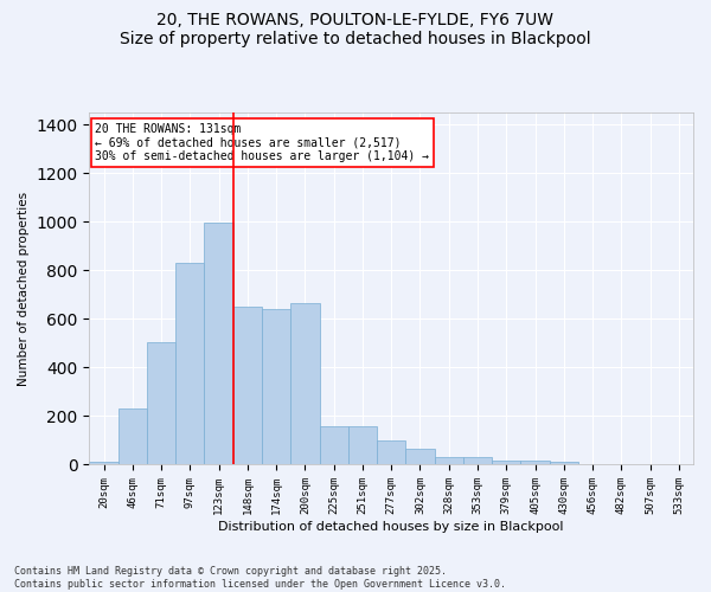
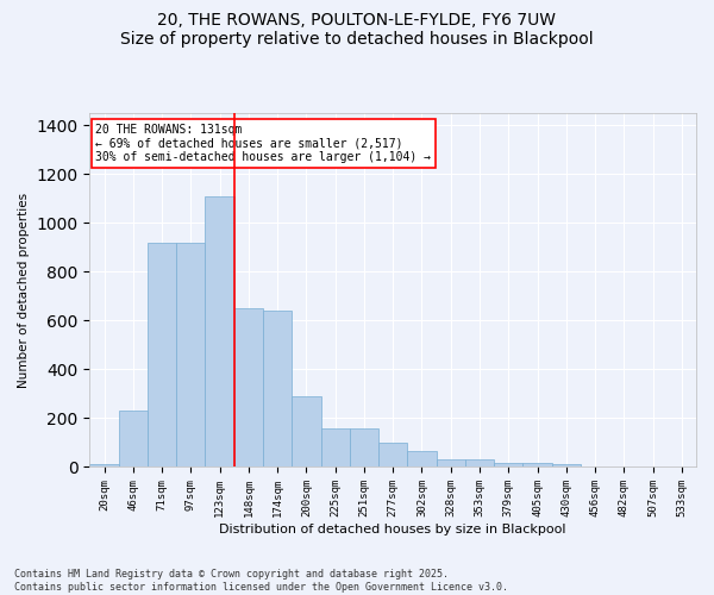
71sqm: 505 -> 920
97sqm: 830 -> 920
123sqm: 995 -> 1110
200sqm: 665 -> 290
